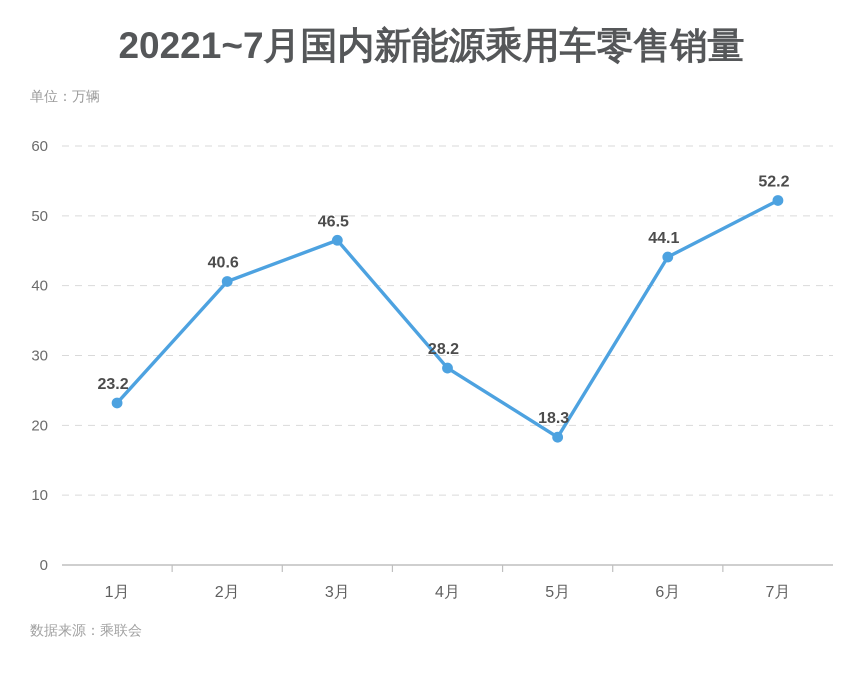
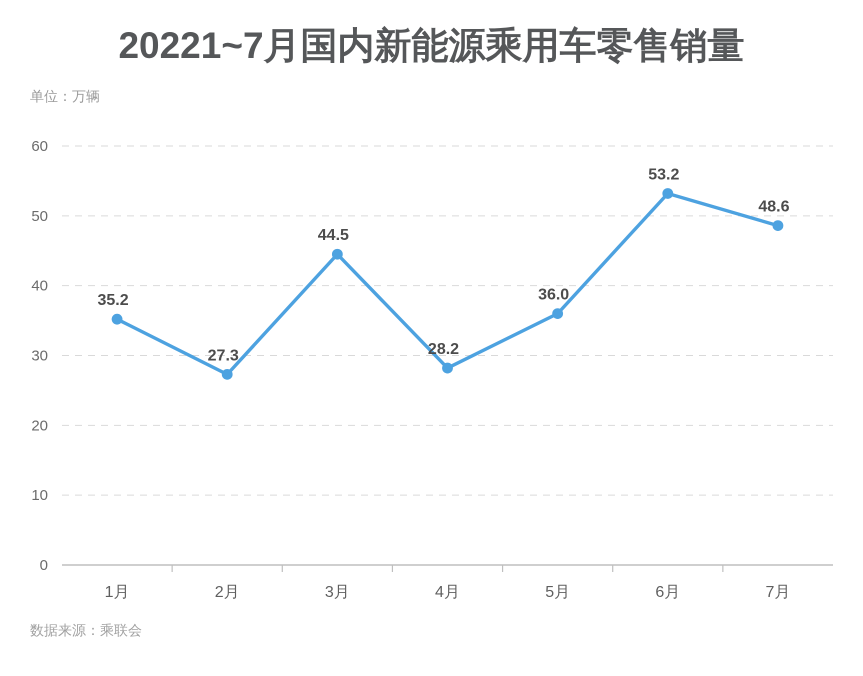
1月: 23.2 -> 35.2
2月: 40.6 -> 27.3
3月: 46.5 -> 44.5
5月: 18.3 -> 36.0
6月: 44.1 -> 53.2
7月: 52.2 -> 48.6
